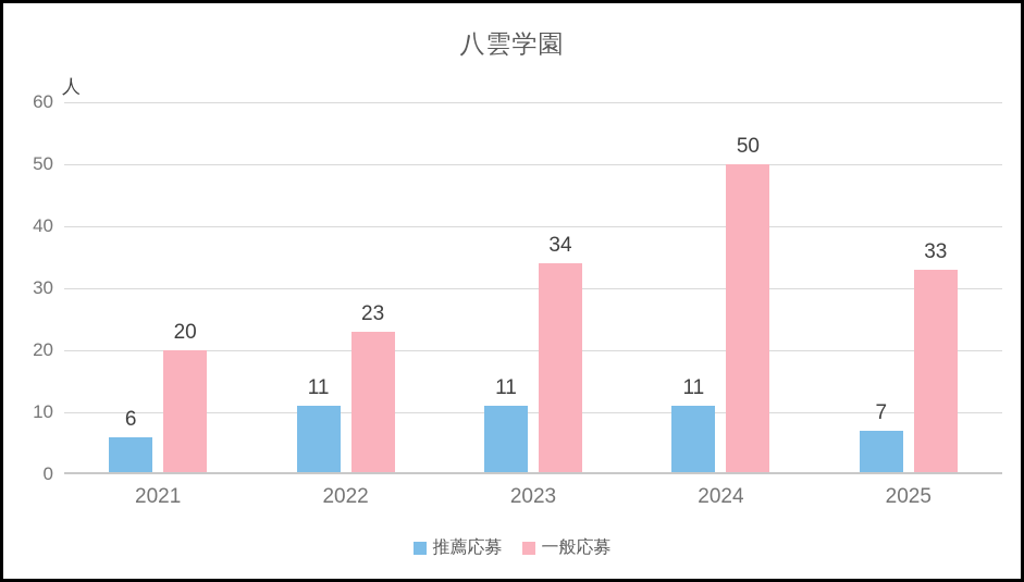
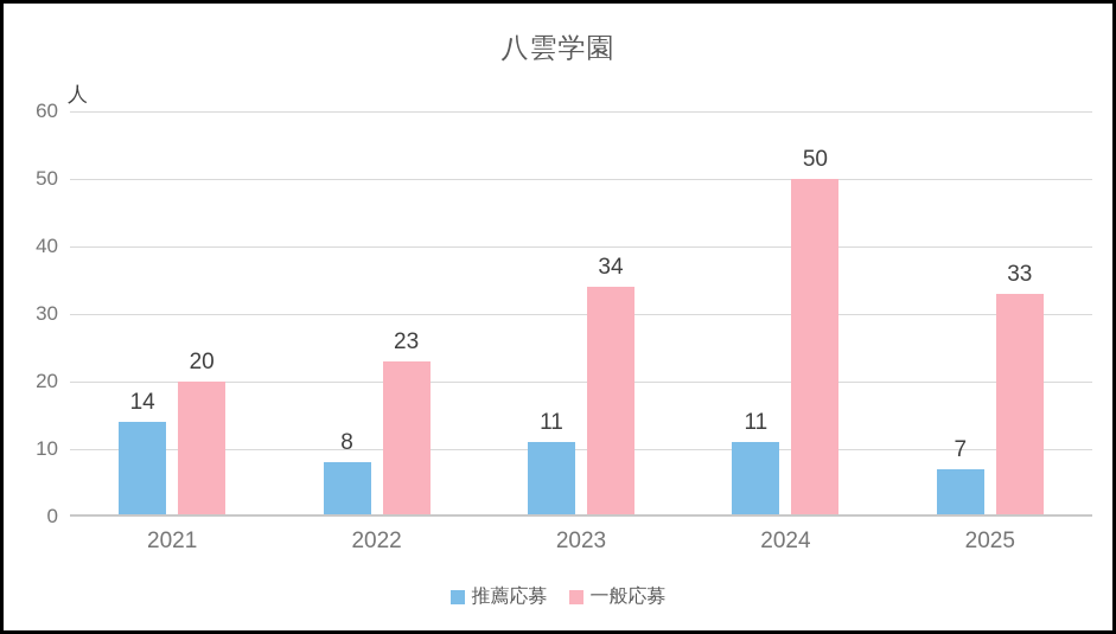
推薦応募/2021: 6 -> 14
推薦応募/2022: 11 -> 8
